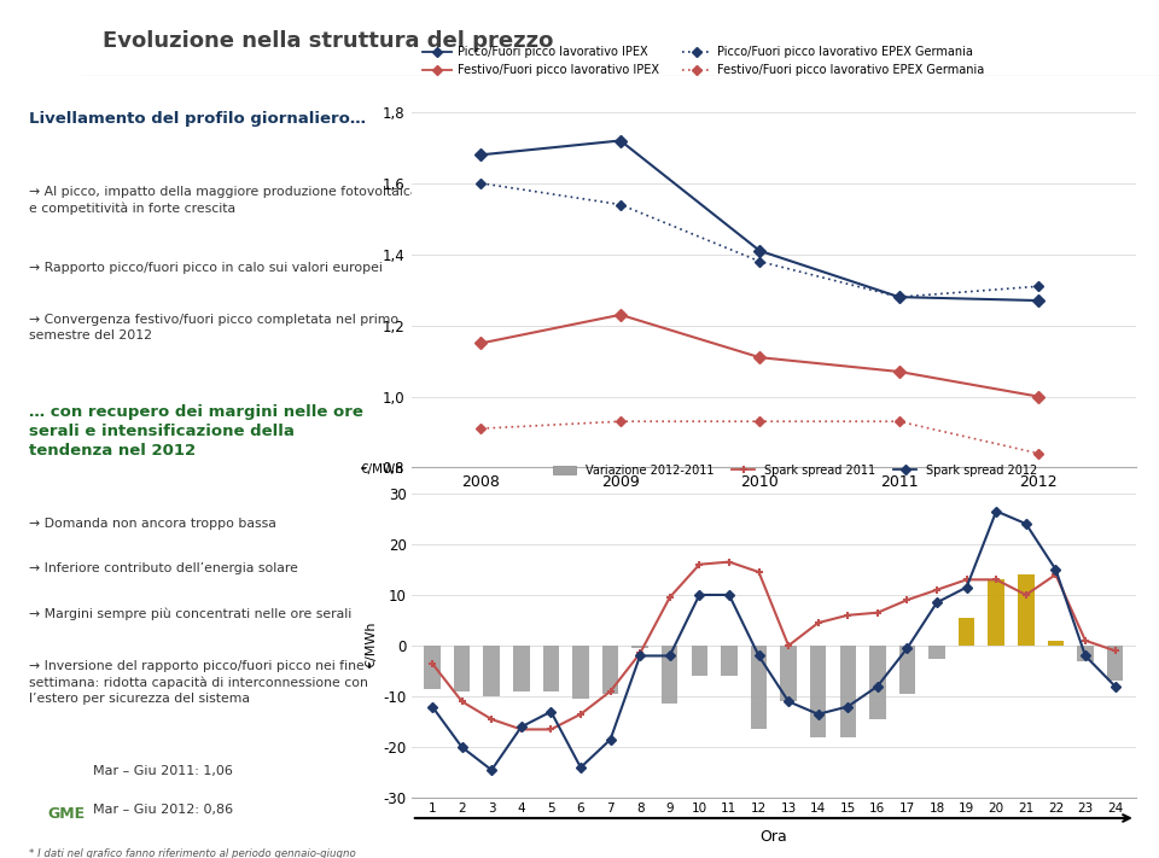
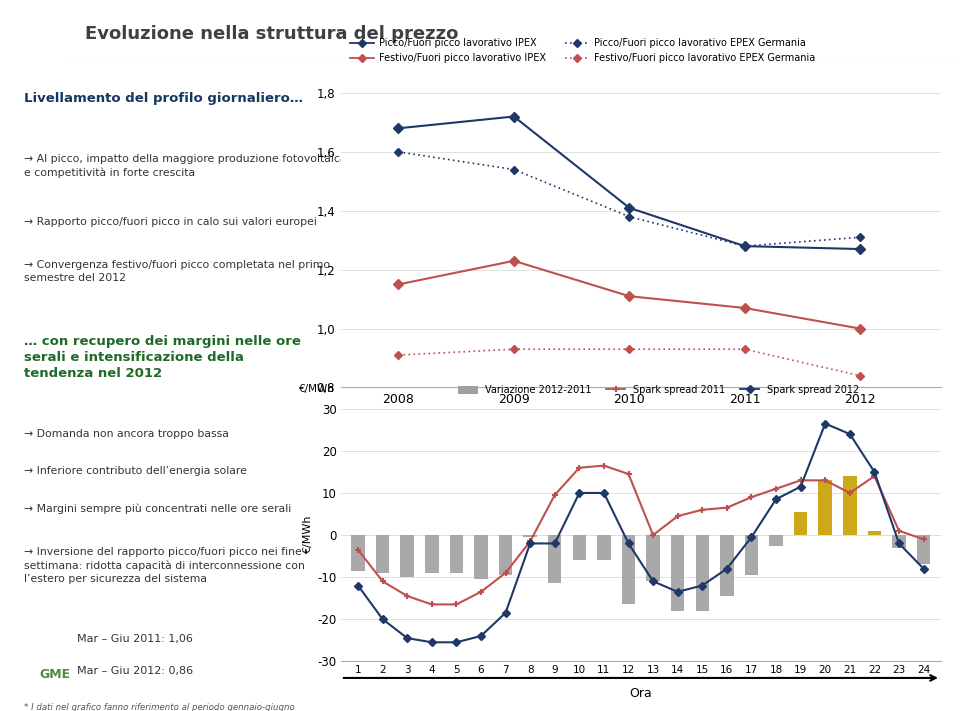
Spark spread 2012/4: -16.0 -> -25.5
Spark spread 2012/5: -13.0 -> -25.5
